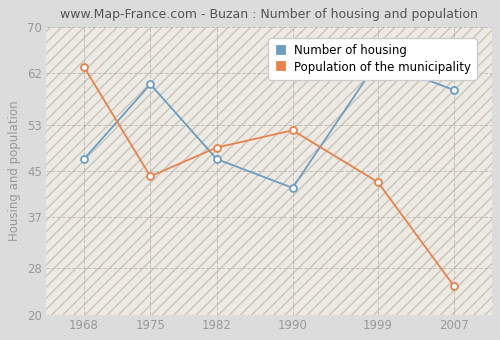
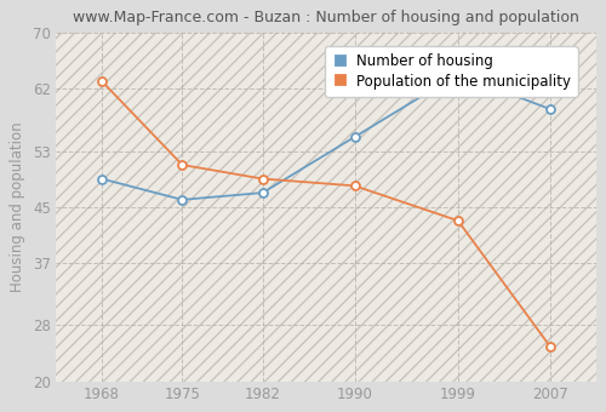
Number of housing/1968: 47 -> 49
Number of housing/1975: 60 -> 46
Population of the municipality/1975: 44 -> 51
Number of housing/1990: 42 -> 55
Population of the municipality/1990: 52 -> 48
